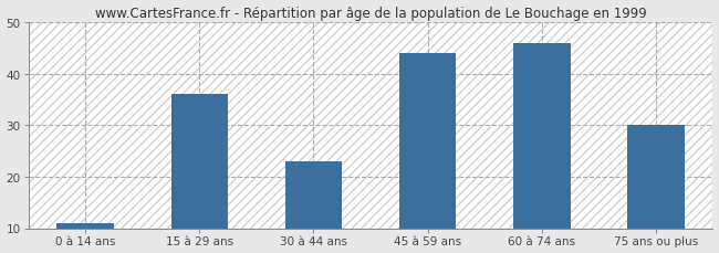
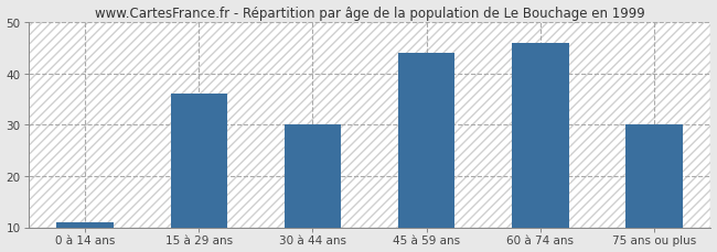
30 à 44 ans: 23 -> 30
